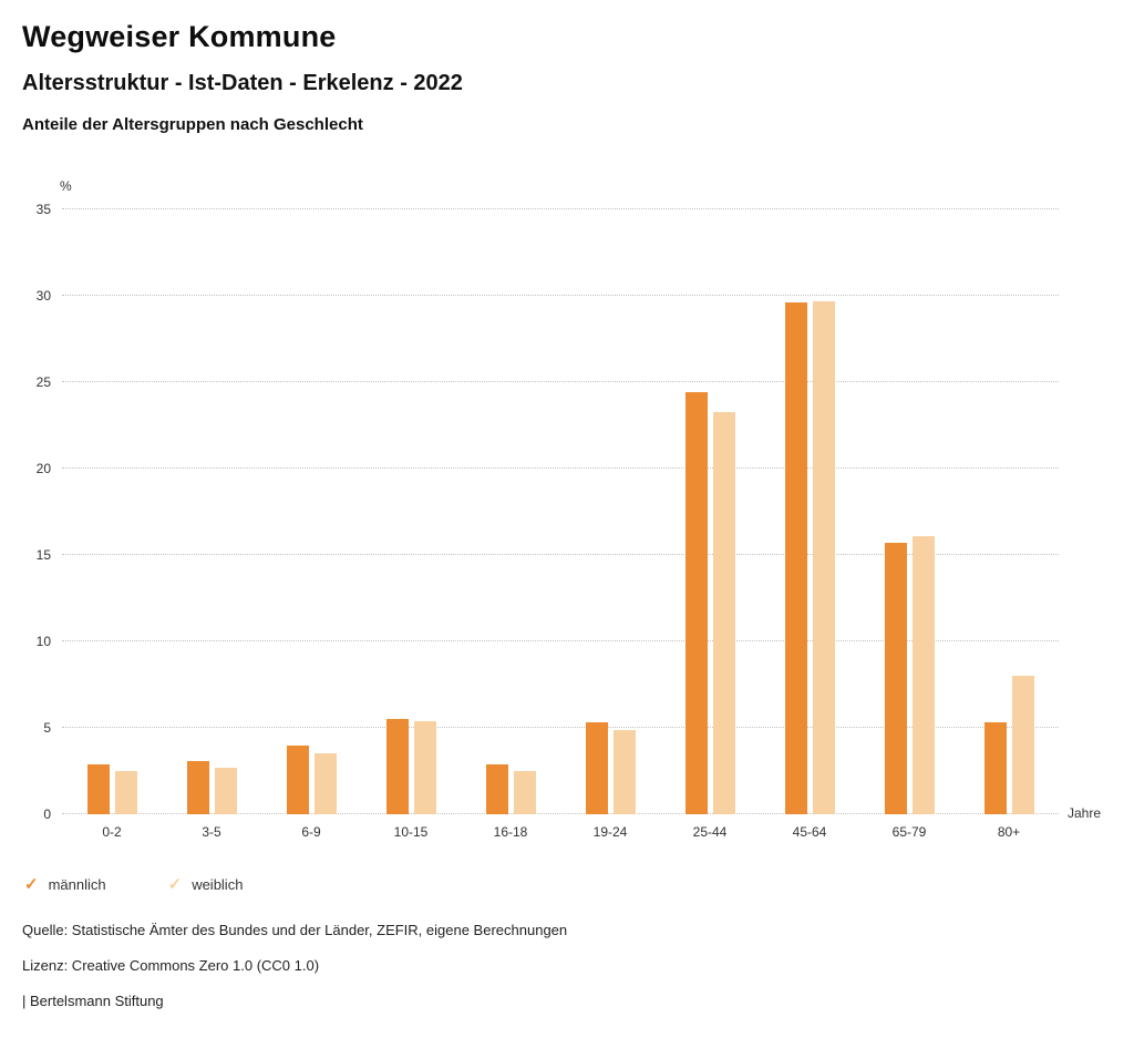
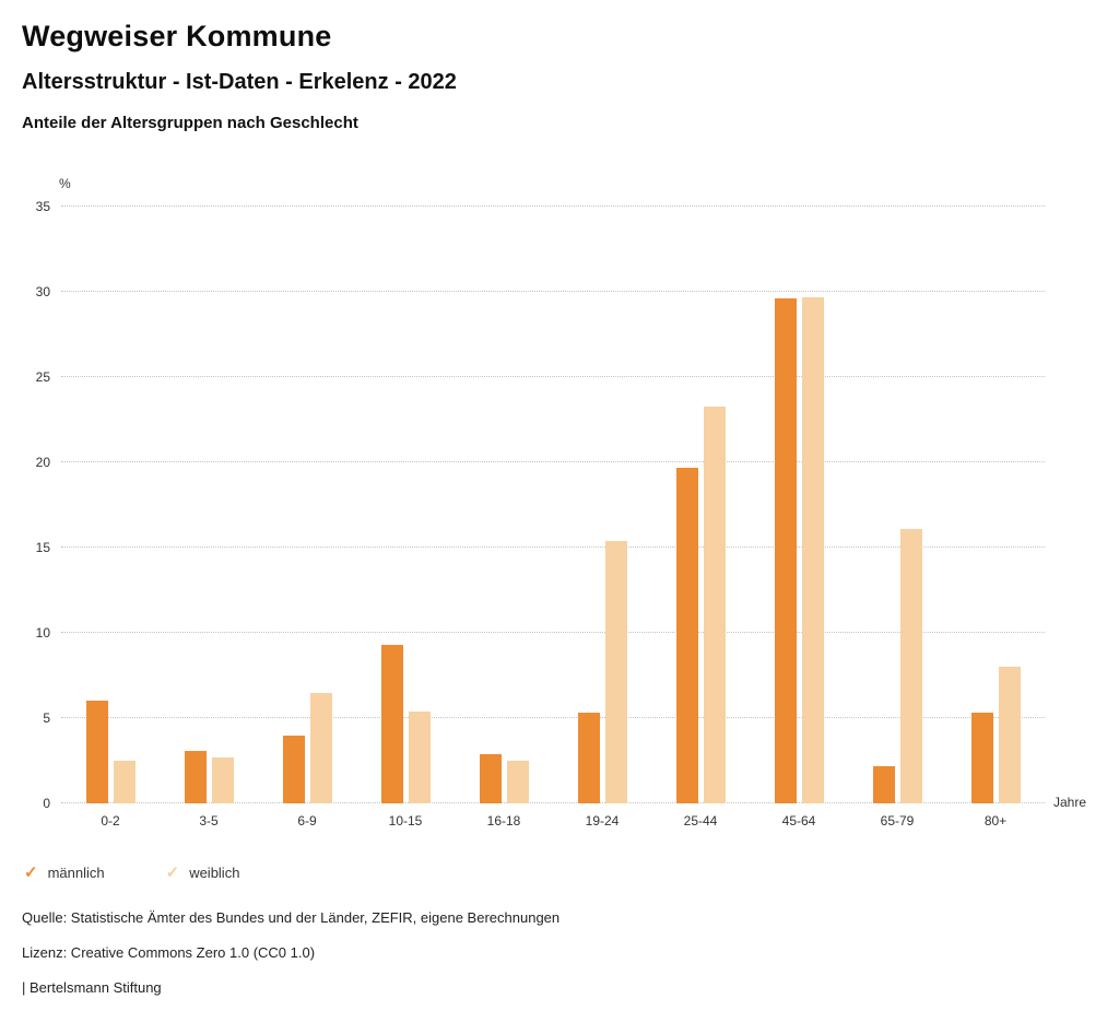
männlich/0-2: 2.9 -> 6.0
weiblich/6-9: 3.5 -> 6.5
männlich/10-15: 5.5 -> 9.3
weiblich/19-24: 4.9 -> 15.4
männlich/25-44: 24.4 -> 19.7
männlich/65-79: 15.7 -> 2.2
